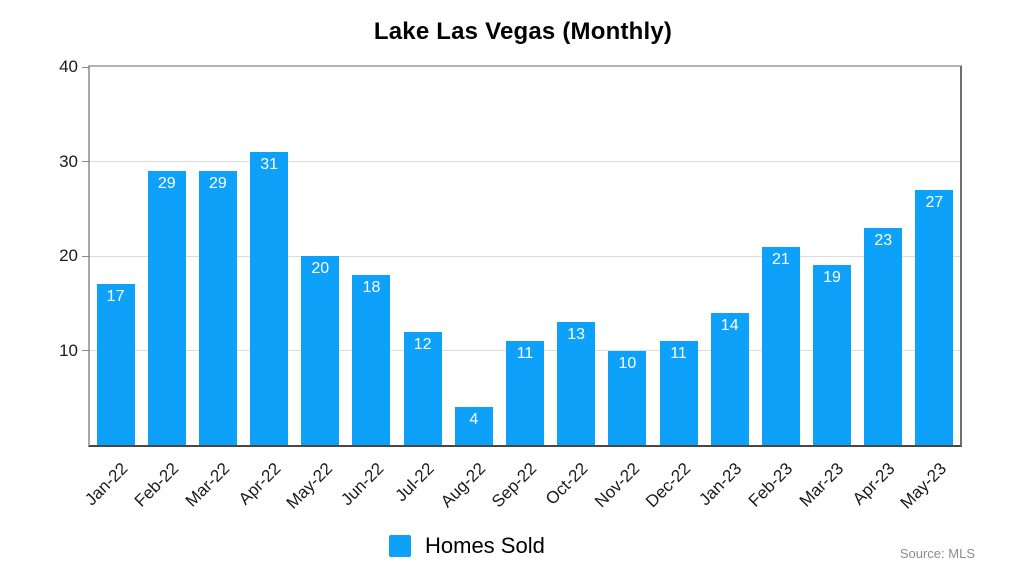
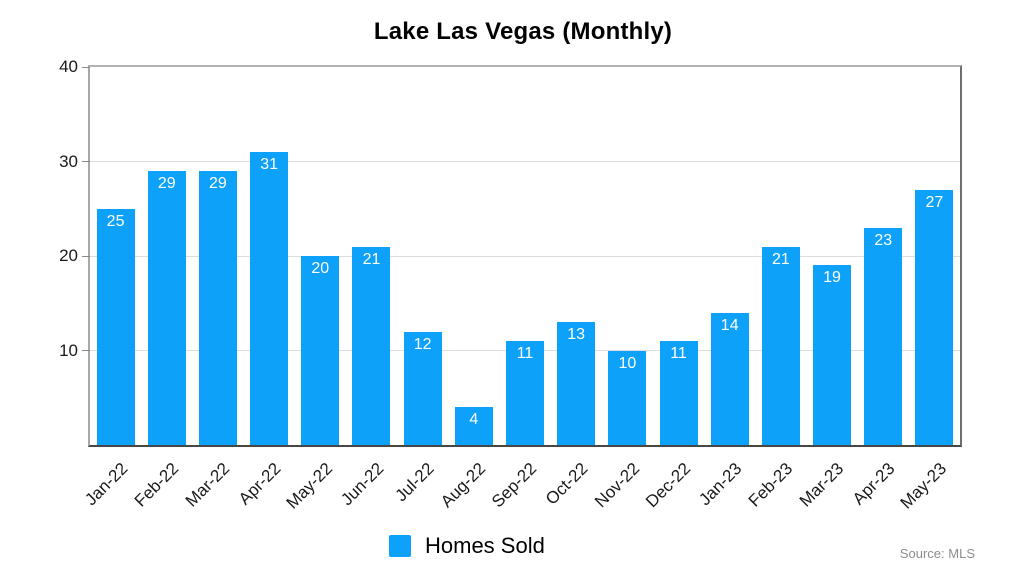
Jan-22: 17 -> 25
Jun-22: 18 -> 21
